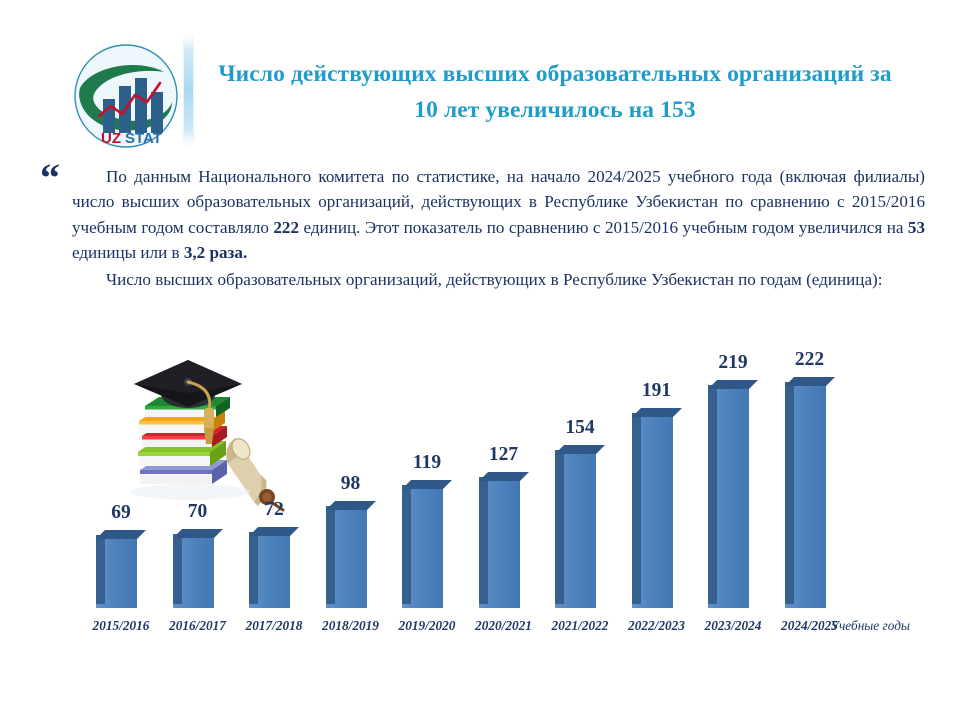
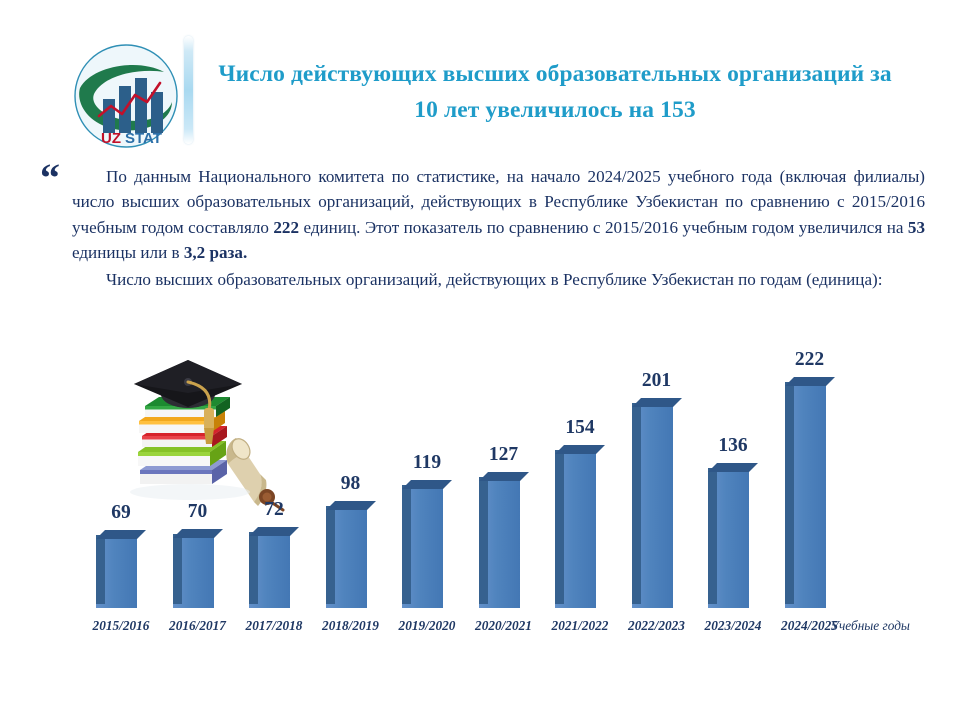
2022/2023: 191 -> 201
2023/2024: 219 -> 136
